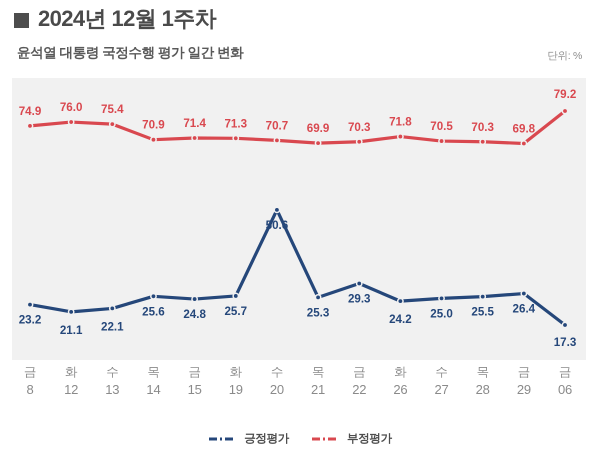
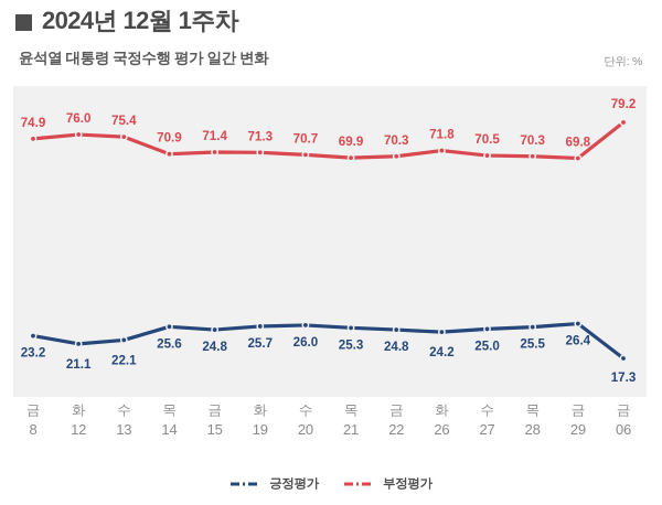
긍정평가/20: 50.6 -> 26.0
긍정평가/22: 29.3 -> 24.8
